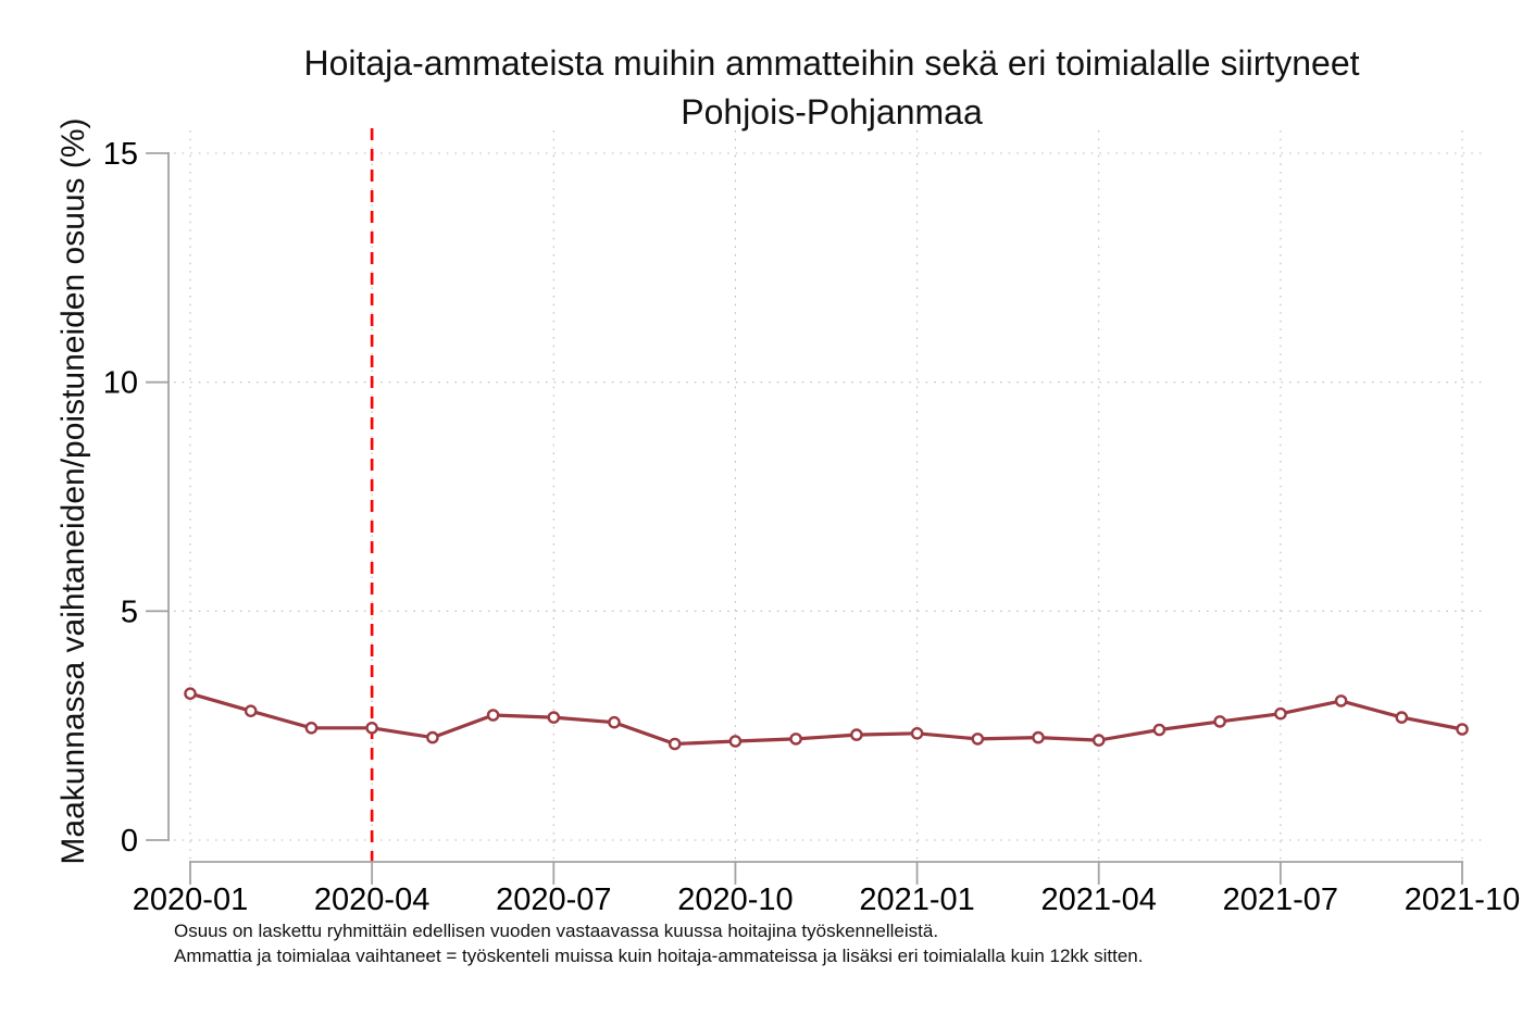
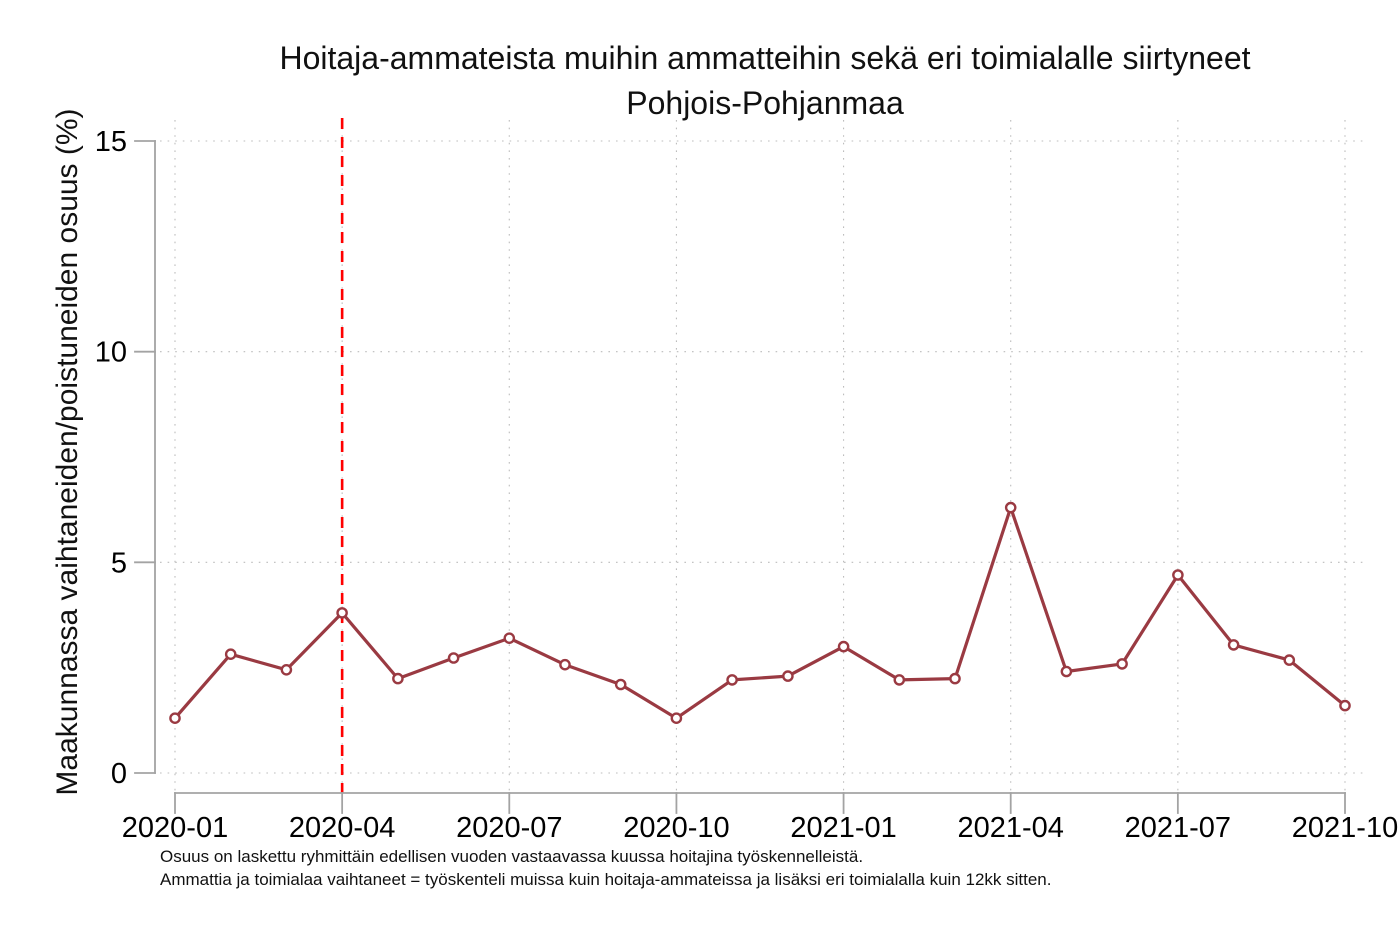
2020-01: 3.2 -> 1.3
2020-04: 2.5 -> 3.8
2020-07: 2.7 -> 3.2
2020-10: 2.2 -> 1.3
2021-01: 2.3 -> 3.0
2021-04: 2.2 -> 6.3
2021-07: 2.8 -> 4.7
2021-10: 2.4 -> 1.6
